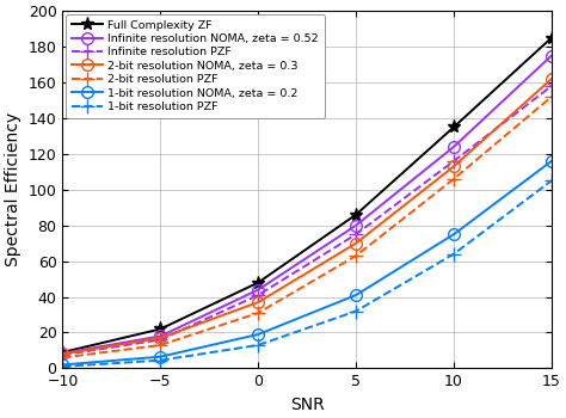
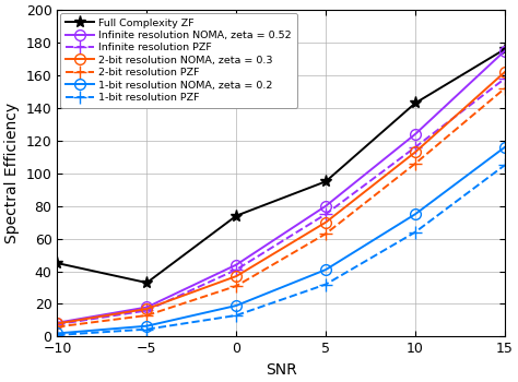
Full Complexity ZF/−10: 9 -> 45
Full Complexity ZF/−5: 22 -> 33
Full Complexity ZF/0: 48 -> 74
Full Complexity ZF/5: 86 -> 95
Full Complexity ZF/10: 135 -> 143
Full Complexity ZF/15: 185 -> 176
